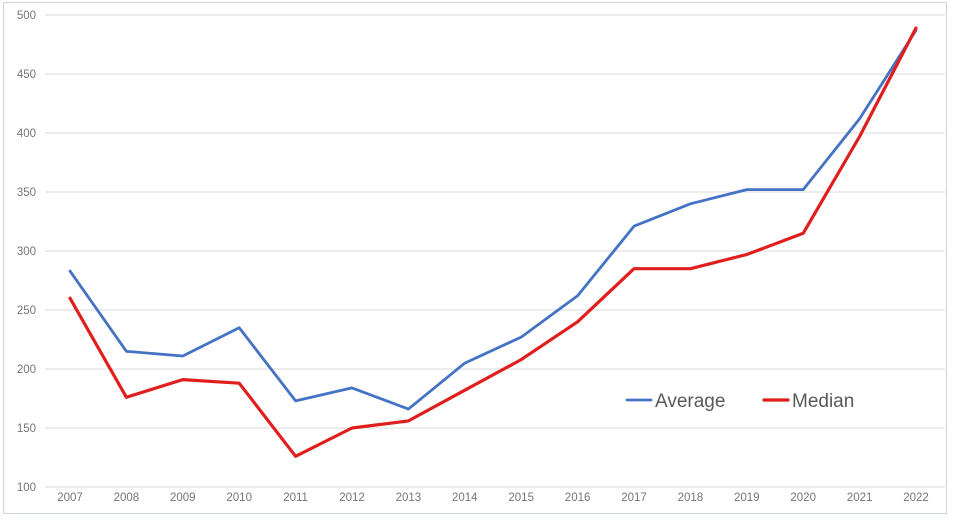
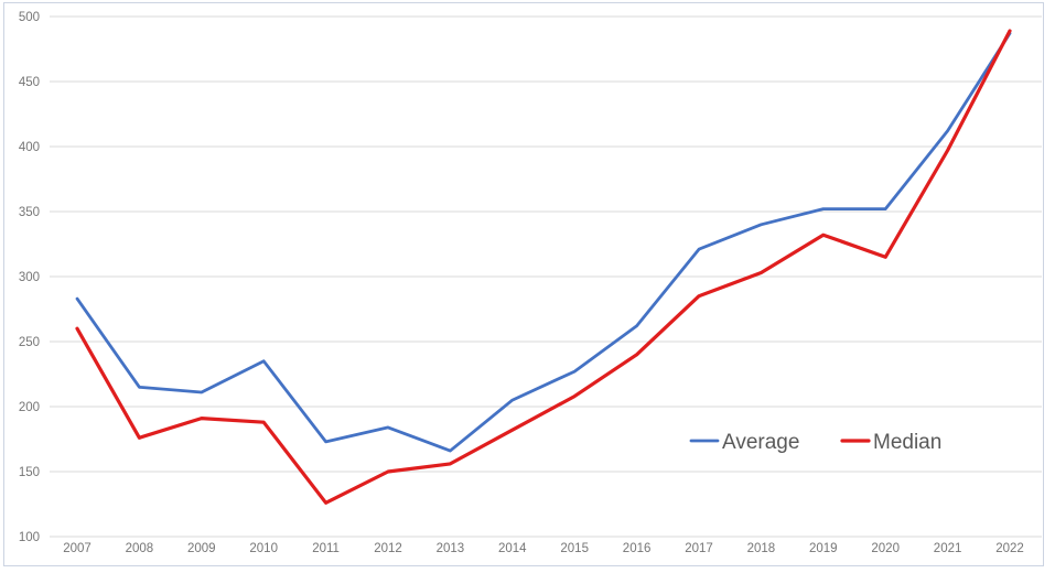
Median/2018: 285 -> 303
Median/2019: 297 -> 332
